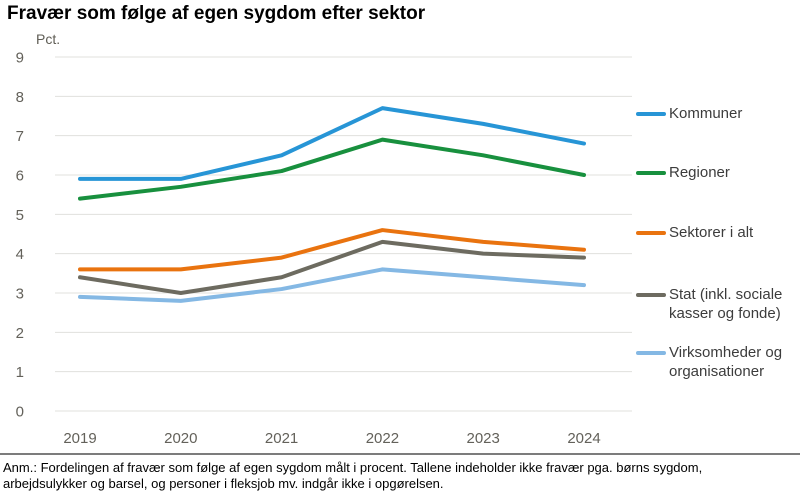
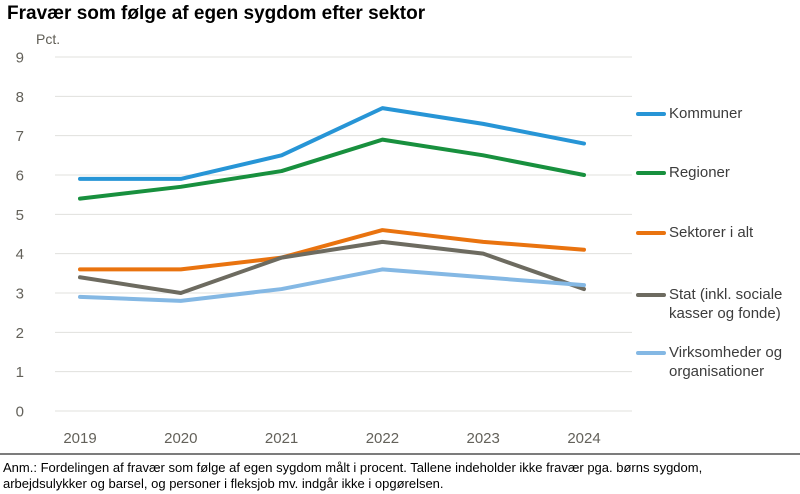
Stat (inkl. sociale kasser og fonde)/2021: 3.4 -> 3.9
Stat (inkl. sociale kasser og fonde)/2024: 3.9 -> 3.1
